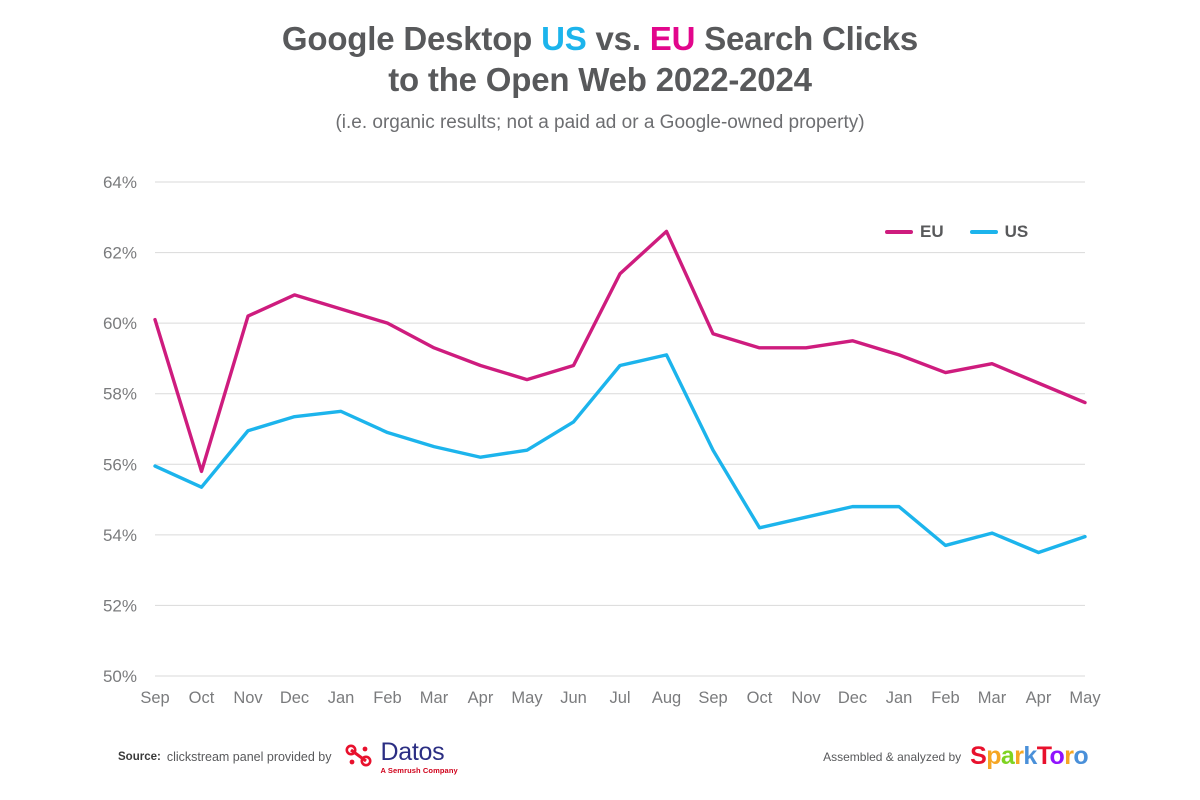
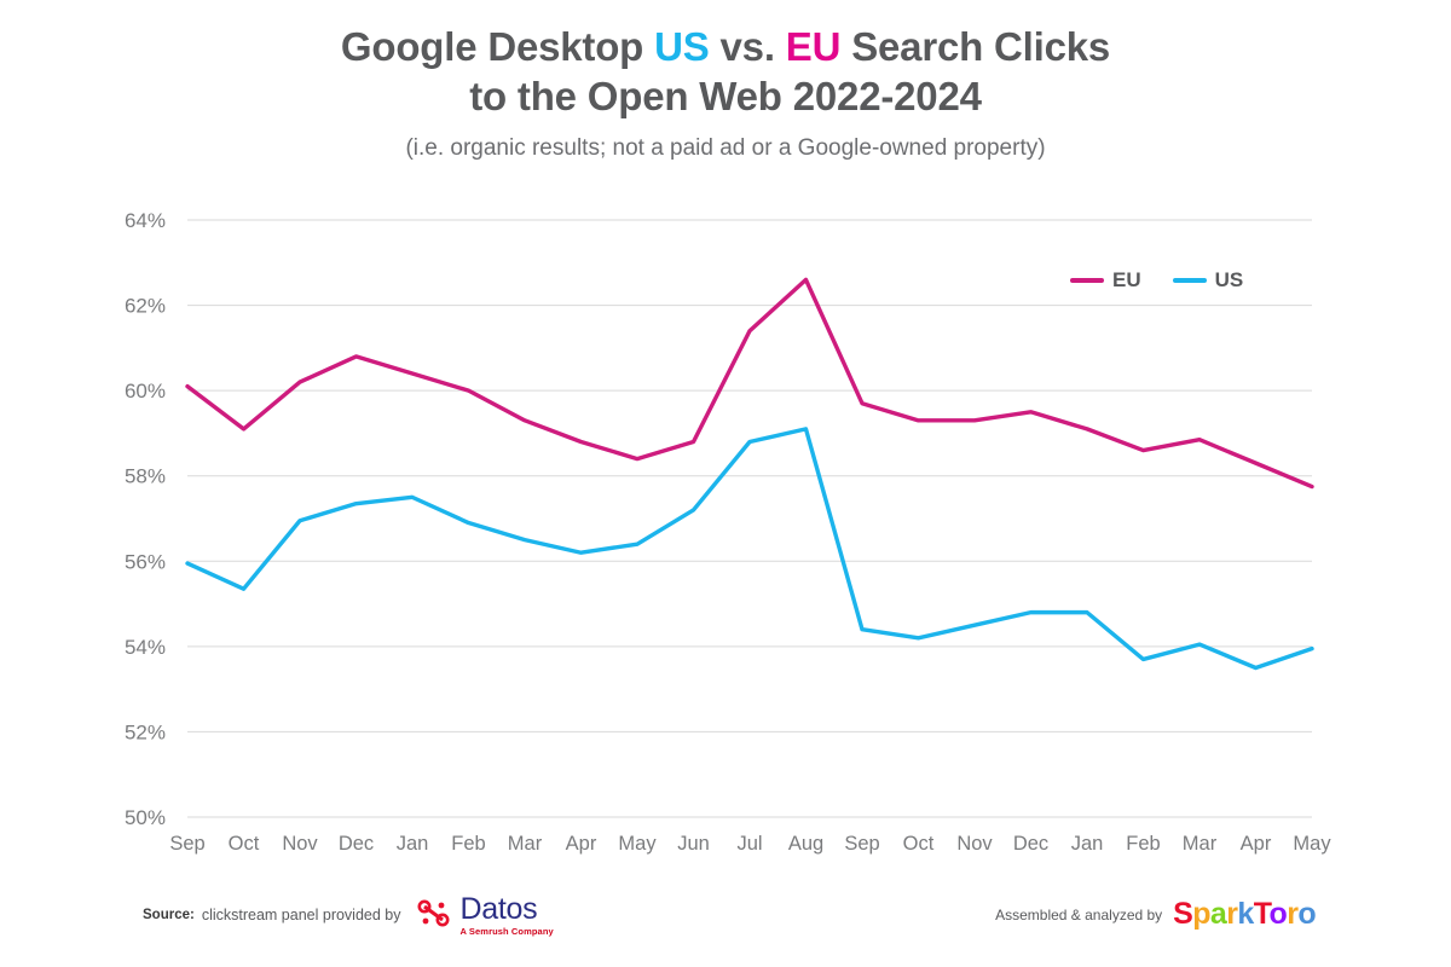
EU/Oct 2022: 55.8% -> 59.1%
US/Sep 2023: 56.4% -> 54.4%
